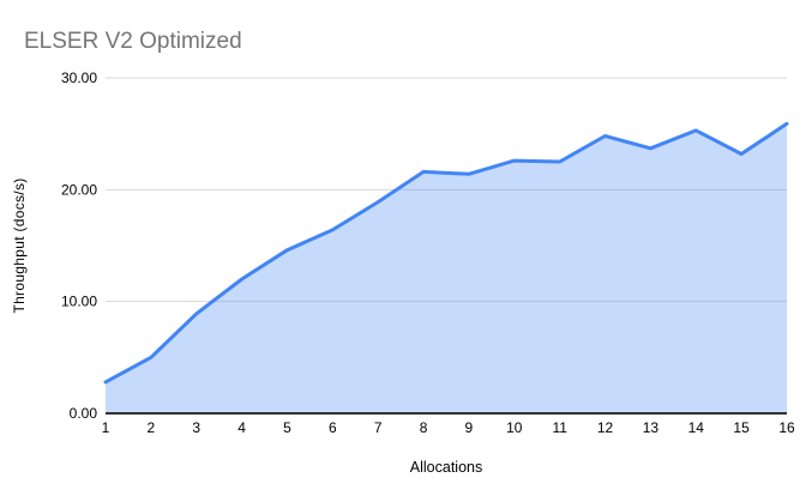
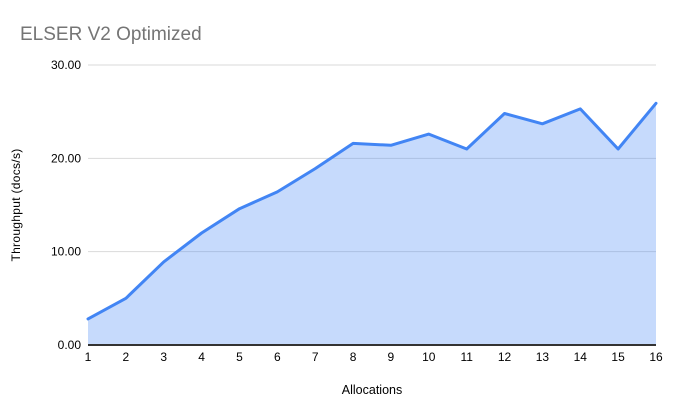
11: 22 -> 21
15: 23 -> 21
